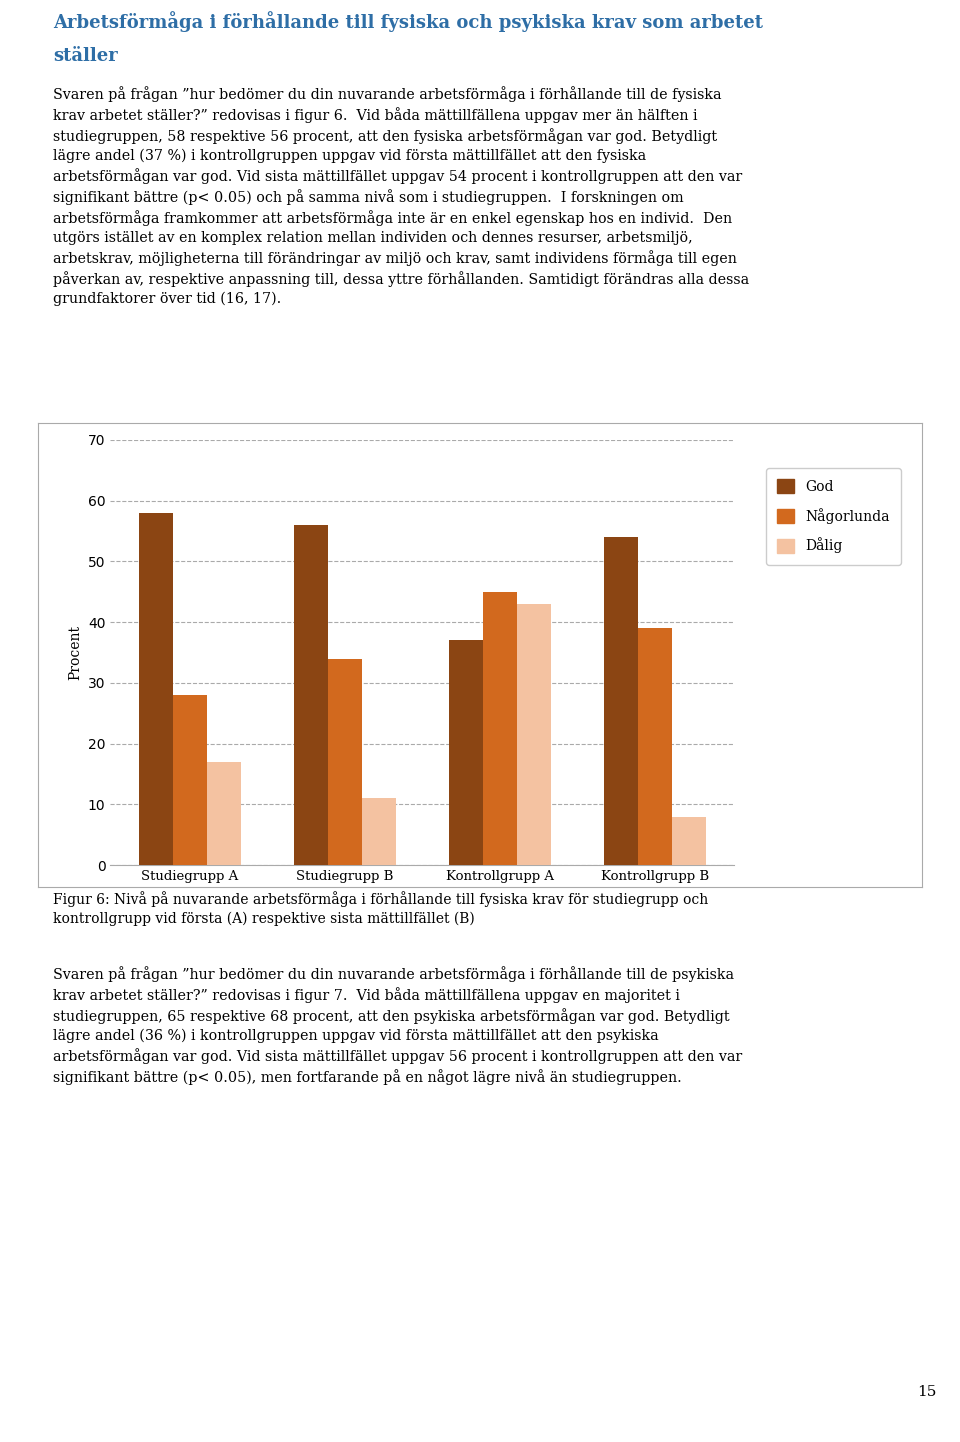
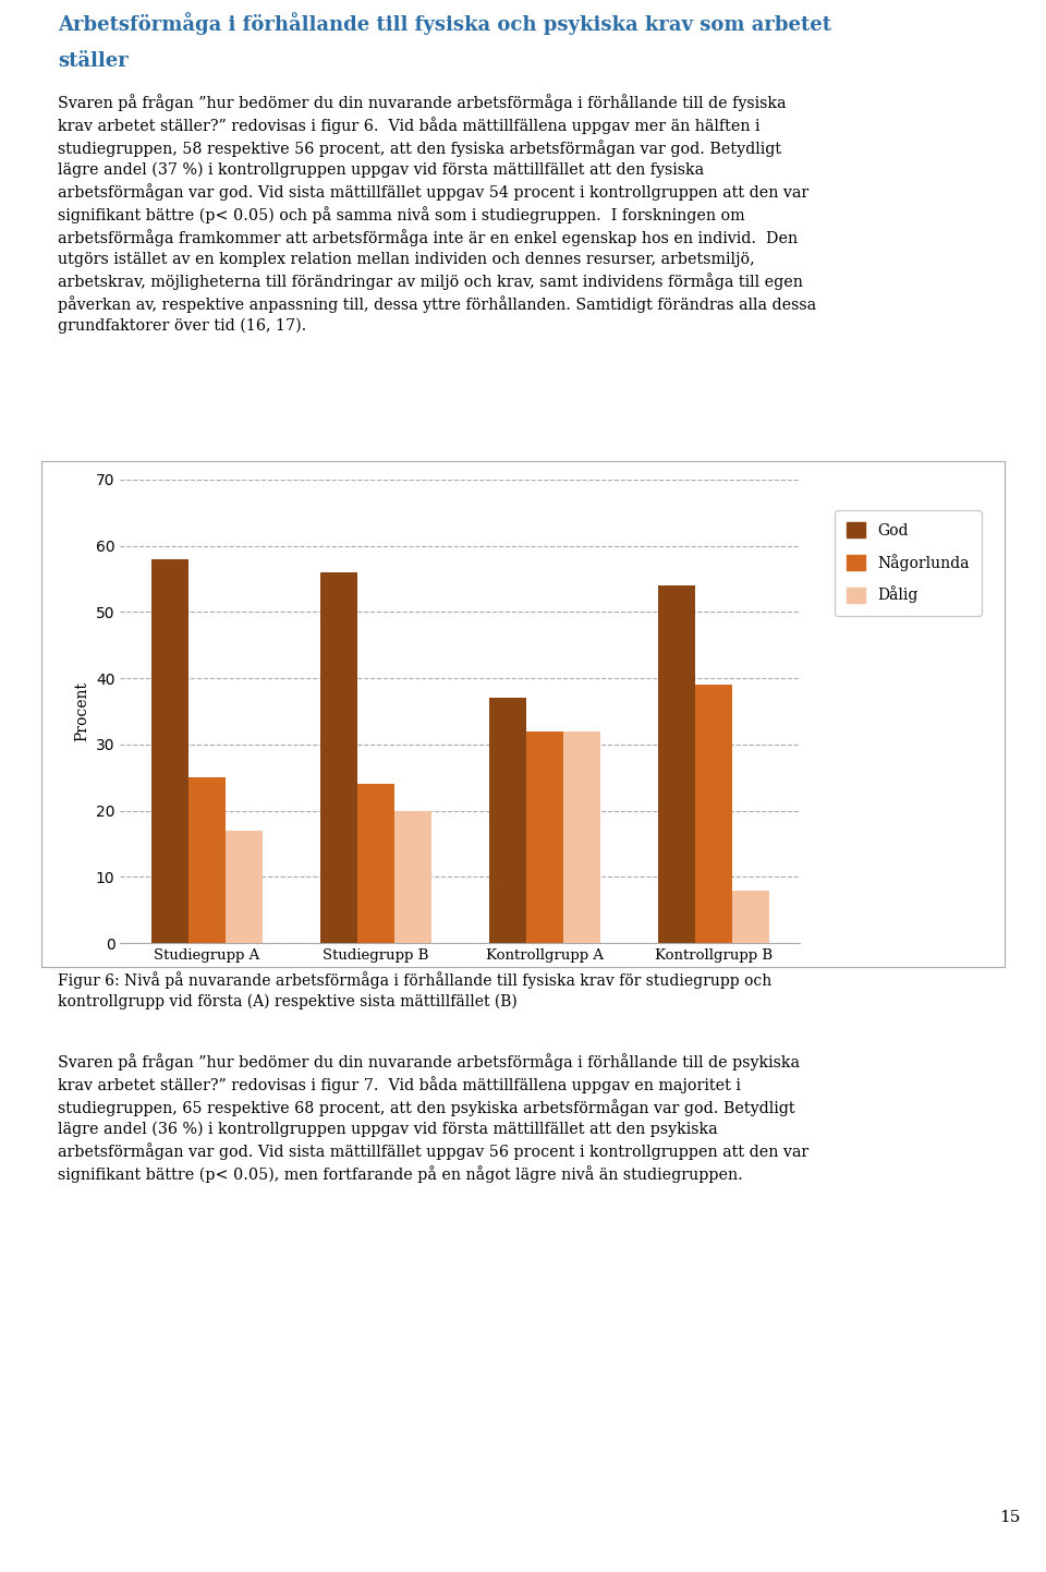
Någorlunda/Studiegrupp A: 28 -> 25
Någorlunda/Studiegrupp B: 34 -> 24
Dålig/Studiegrupp B: 11 -> 20
Någorlunda/Kontrollgrupp A: 45 -> 32
Dålig/Kontrollgrupp A: 43 -> 32
